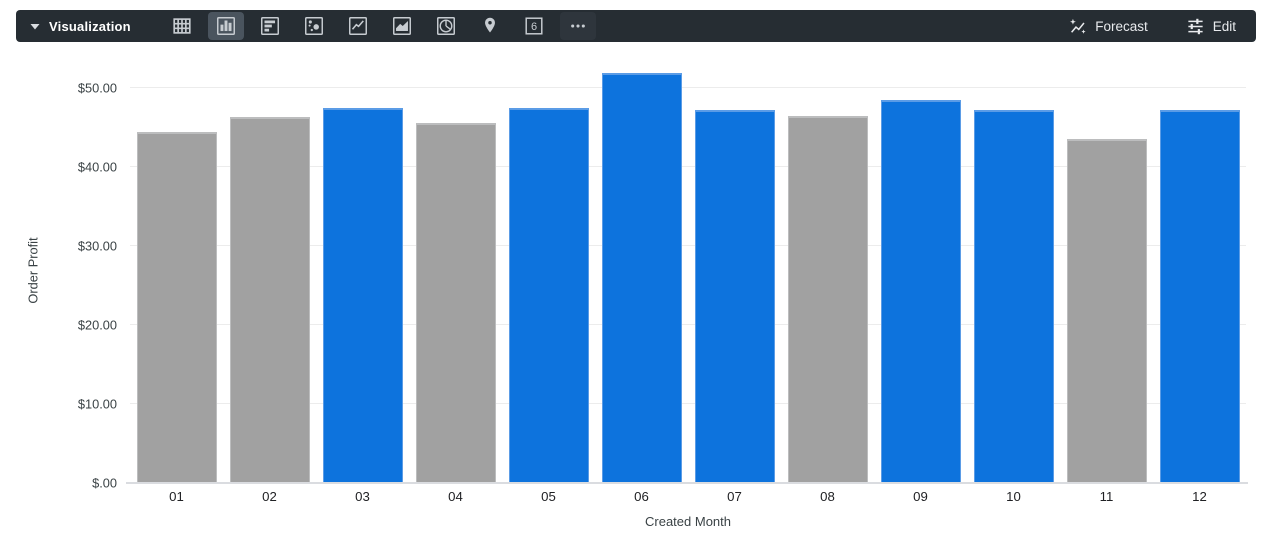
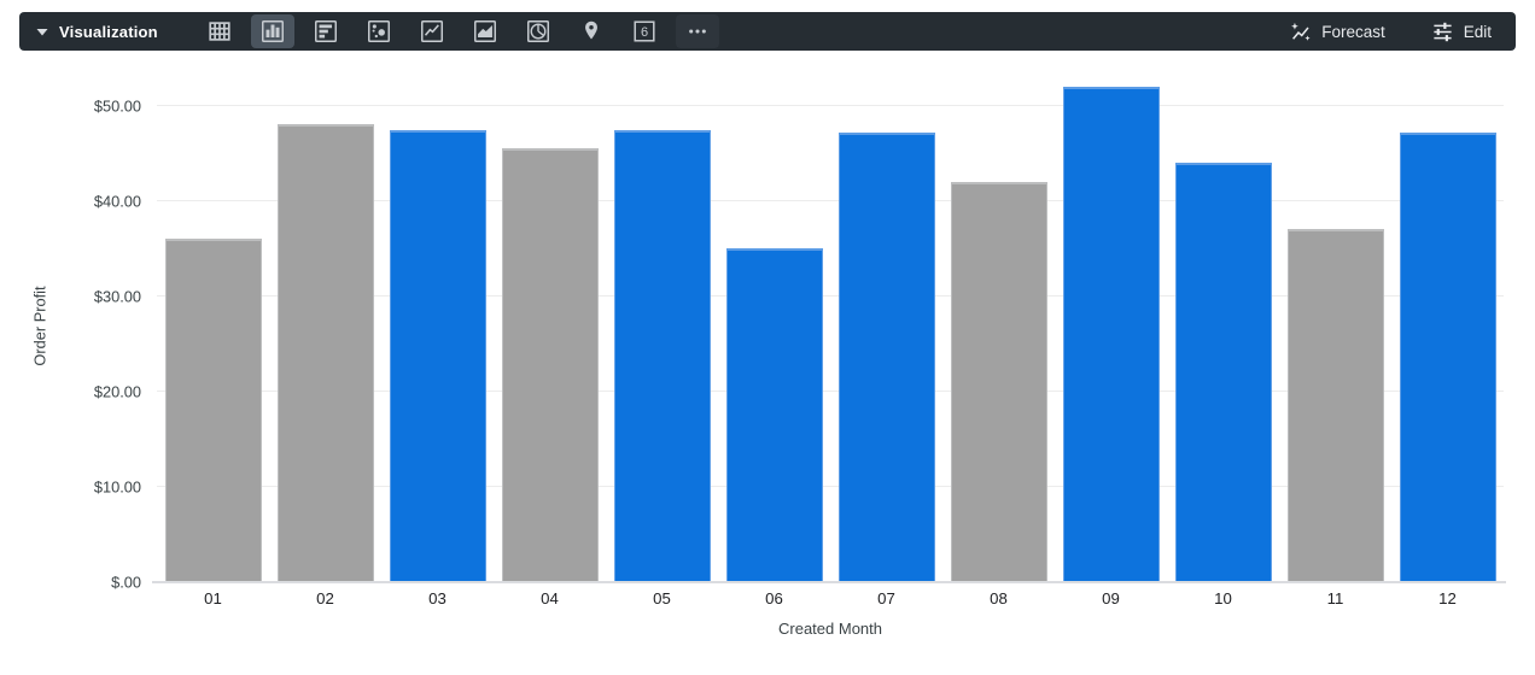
01: $44 -> $36
02: $46 -> $48
06: $52 -> $35
08: $46 -> $42
09: $48 -> $52
10: $47 -> $44
11: $44 -> $37
